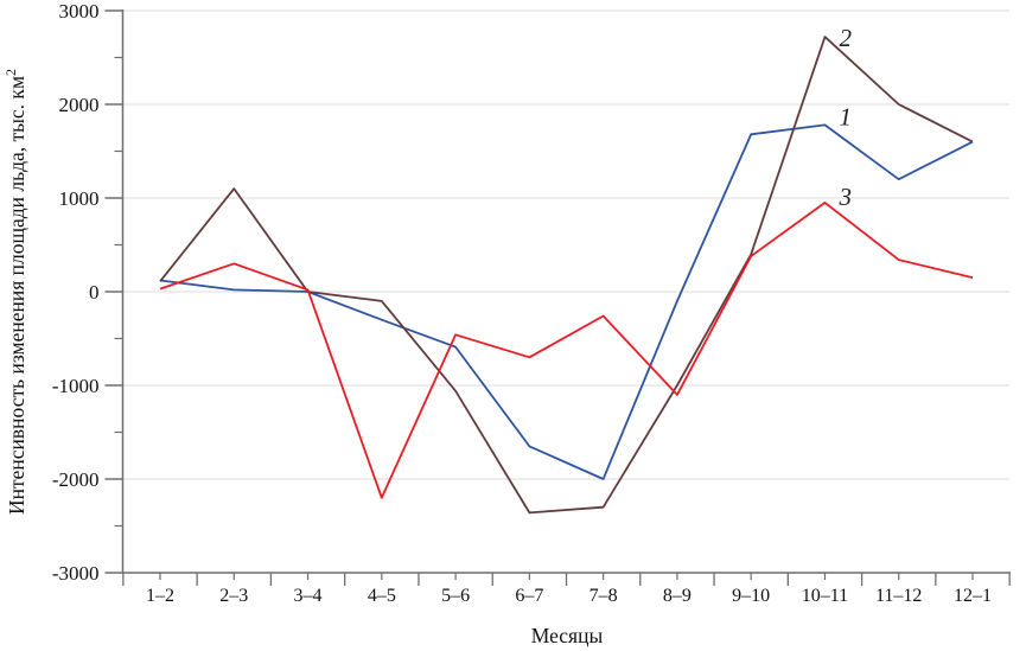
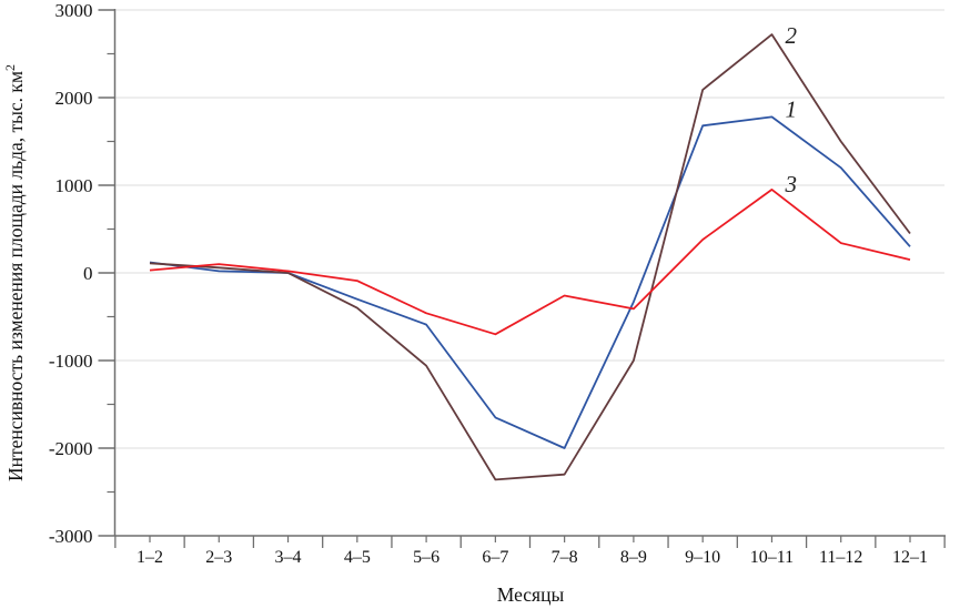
2/2–3: 1100 -> 100
3/2–3: 300 -> 100
2/4–5: -100 -> -400
3/4–5: -2200 -> -100
1/8–9: -100 -> -300
3/8–9: -1100 -> -400
2/9–10: 400 -> 2100
2/11–12: 2000 -> 1500
1/12–1: 1600 -> 300
2/12–1: 1600 -> 400
